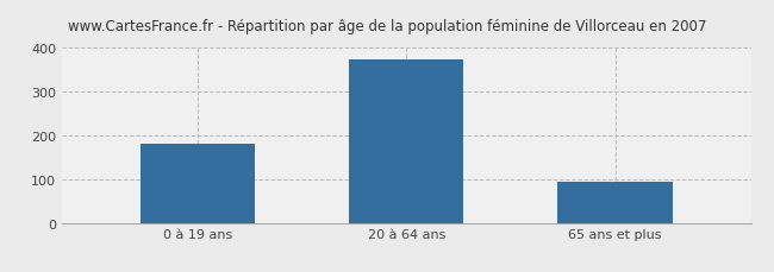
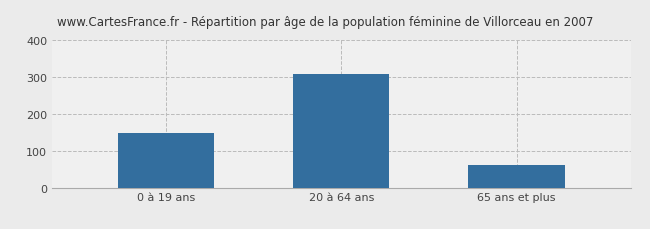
0 à 19 ans: 180 -> 148
20 à 64 ans: 375 -> 308
65 ans et plus: 95 -> 62
